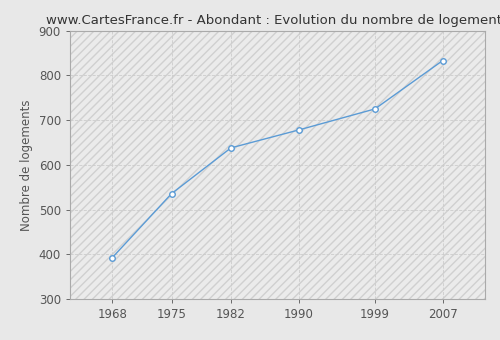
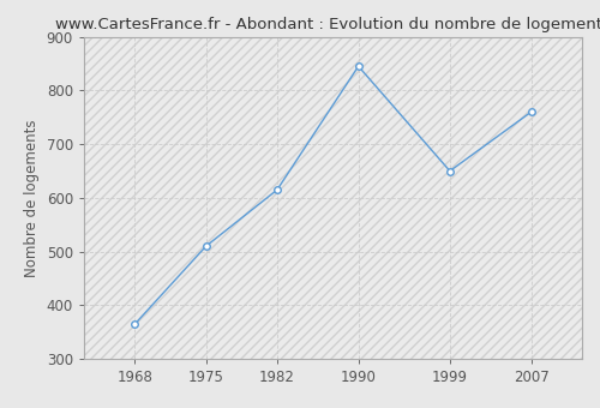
1968: 393 -> 365
1975: 536 -> 510
1982: 638 -> 615
1990: 678 -> 845
1999: 725 -> 650
2007: 833 -> 760
